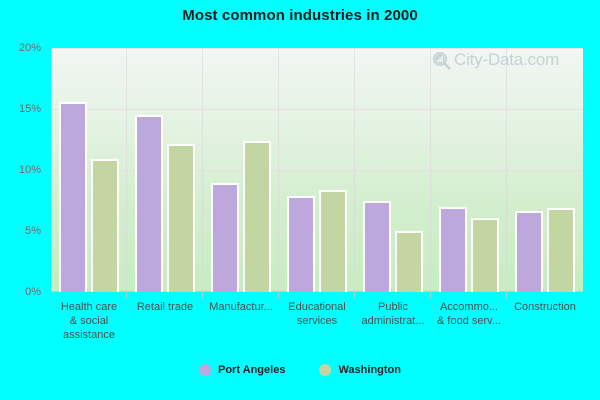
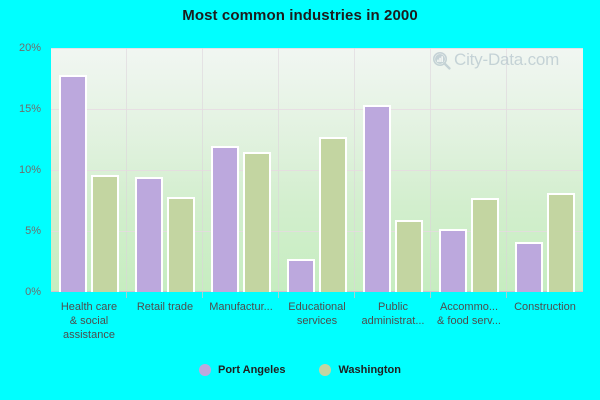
Port Angeles/Health care & social assistance: 15.6% -> 17.8%
Washington/Health care & social assistance: 10.9% -> 9.6%
Port Angeles/Retail trade: 14.5% -> 9.4%
Washington/Retail trade: 12.1% -> 7.8%
Port Angeles/Manufactur...: 8.9% -> 12.0%
Washington/Manufactur...: 12.4% -> 11.5%
Port Angeles/Educational services: 7.9% -> 2.7%
Washington/Educational services: 8.3% -> 12.7%
Port Angeles/Public administrat...: 7.5% -> 15.3%
Washington/Public administrat...: 5.0% -> 5.9%
Port Angeles/Accommo... & food serv...: 7.0% -> 5.2%
Washington/Accommo... & food serv...: 6.1% -> 7.7%
Port Angeles/Construction: 6.7% -> 4.1%
Washington/Construction: 6.9% -> 8.1%
